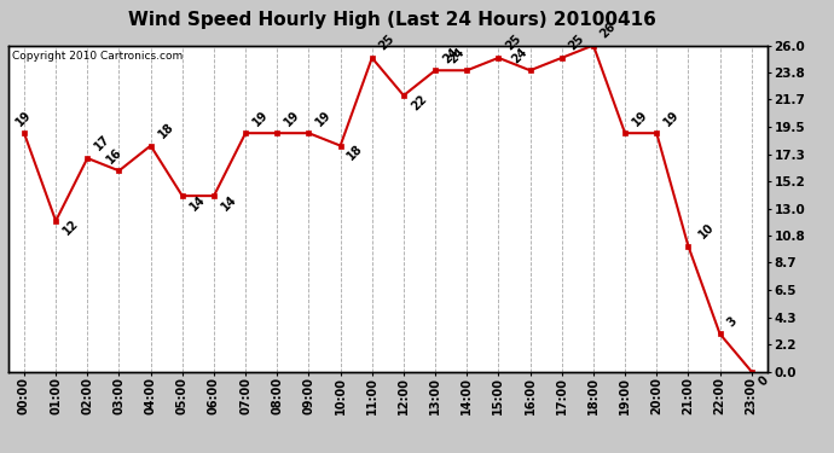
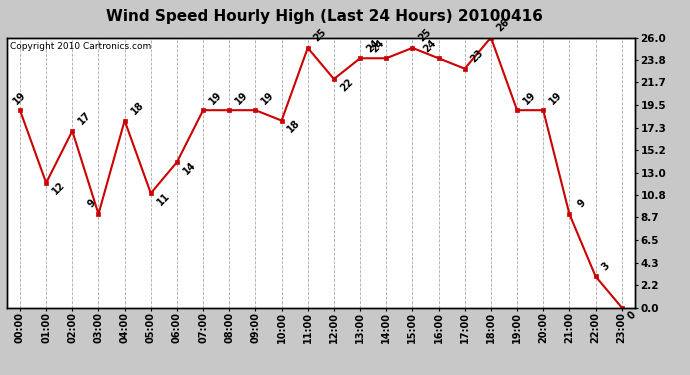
03:00: 16 -> 9
05:00: 14 -> 11
17:00: 25 -> 23
21:00: 10 -> 9
